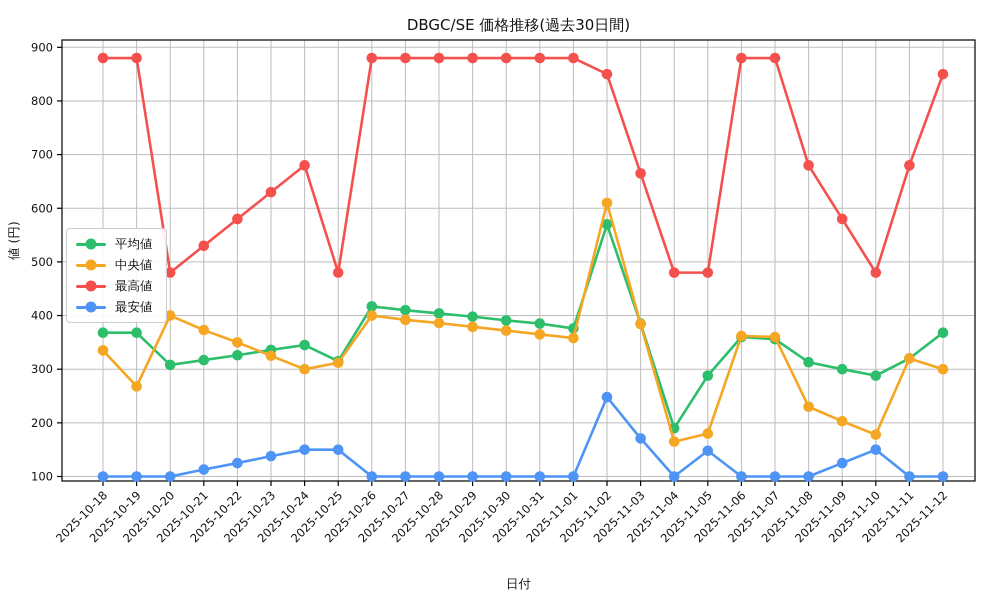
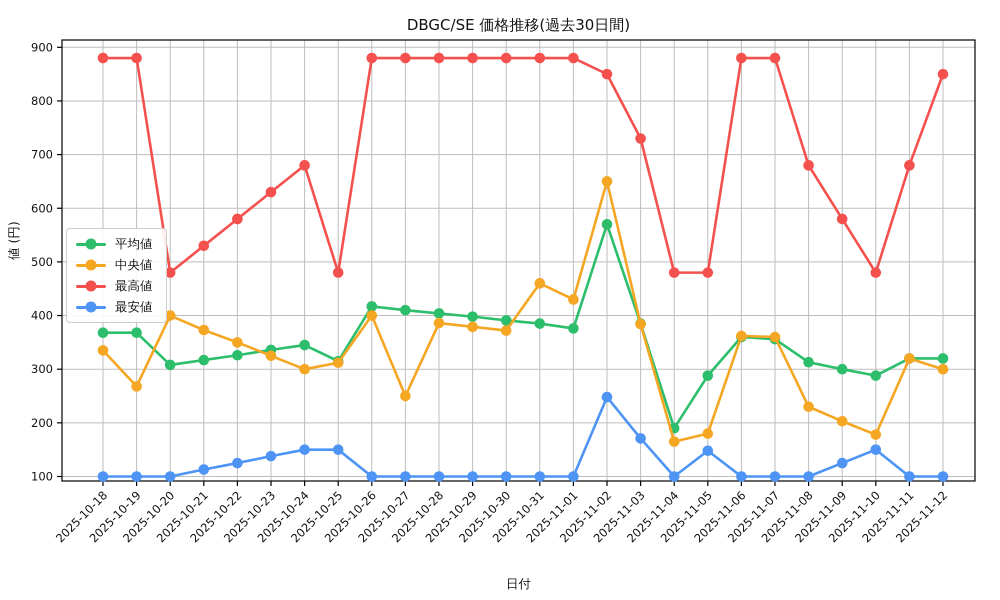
中央値/2025-10-27: 390 -> 250
中央値/2025-10-31: 360 -> 460
中央値/2025-11-01: 360 -> 430
中央値/2025-11-02: 610 -> 650
最高値/2025-11-03: 660 -> 730
平均値/2025-11-12: 370 -> 320
